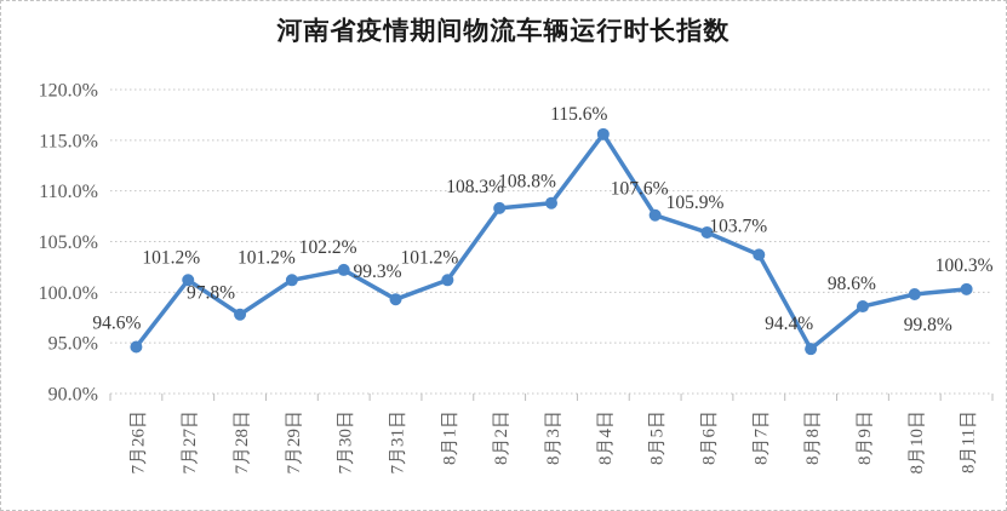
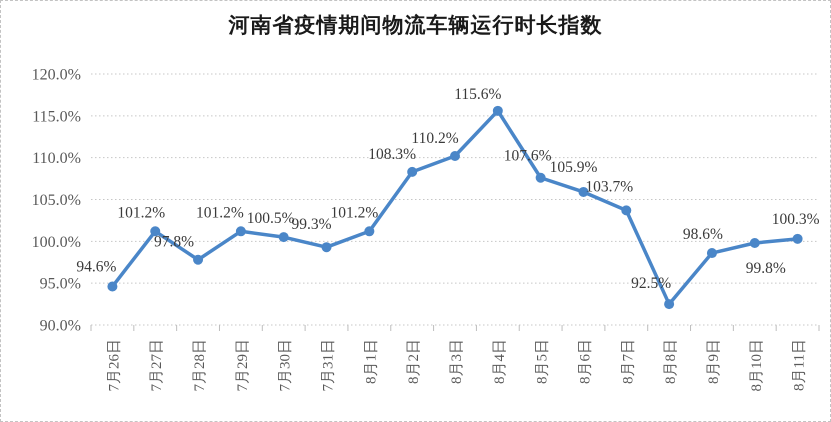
7月30日: 102.2% -> 100.5%
8月3日: 108.8% -> 110.2%
8月8日: 94.4% -> 92.5%
